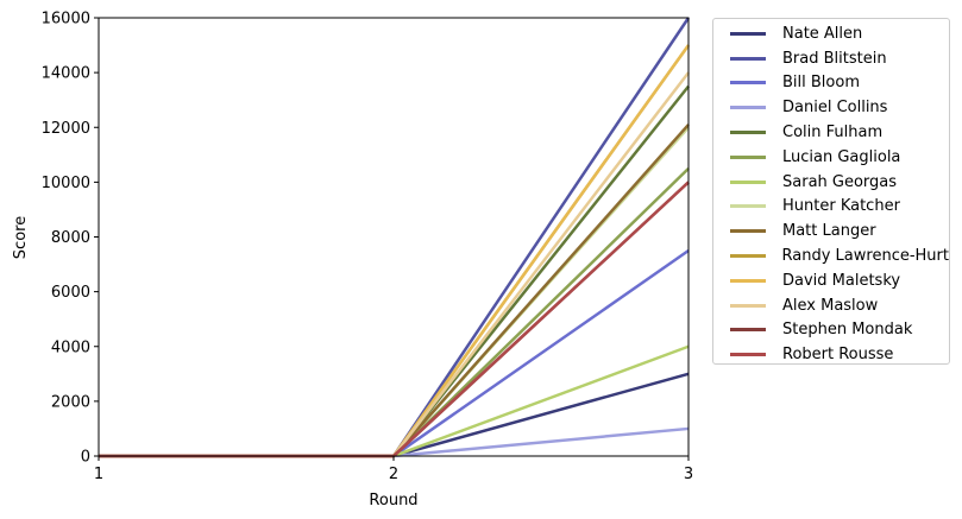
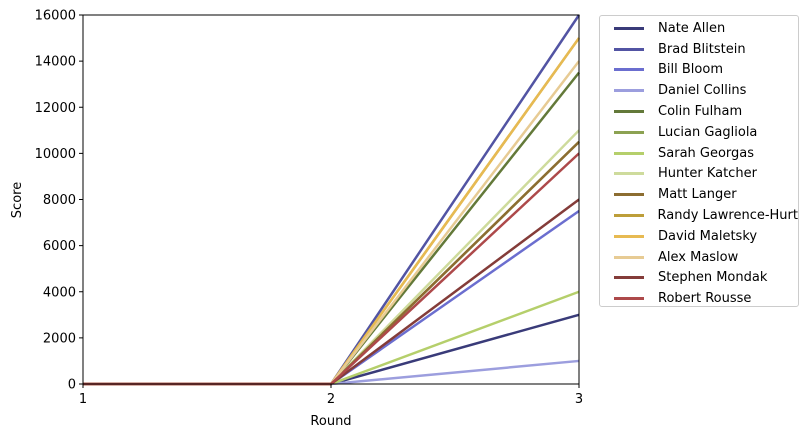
Hunter Katcher/3: 12000 -> 11000
Matt Langer/3: 12100 -> 10500
Stephen Mondak/3: 10000 -> 8000
